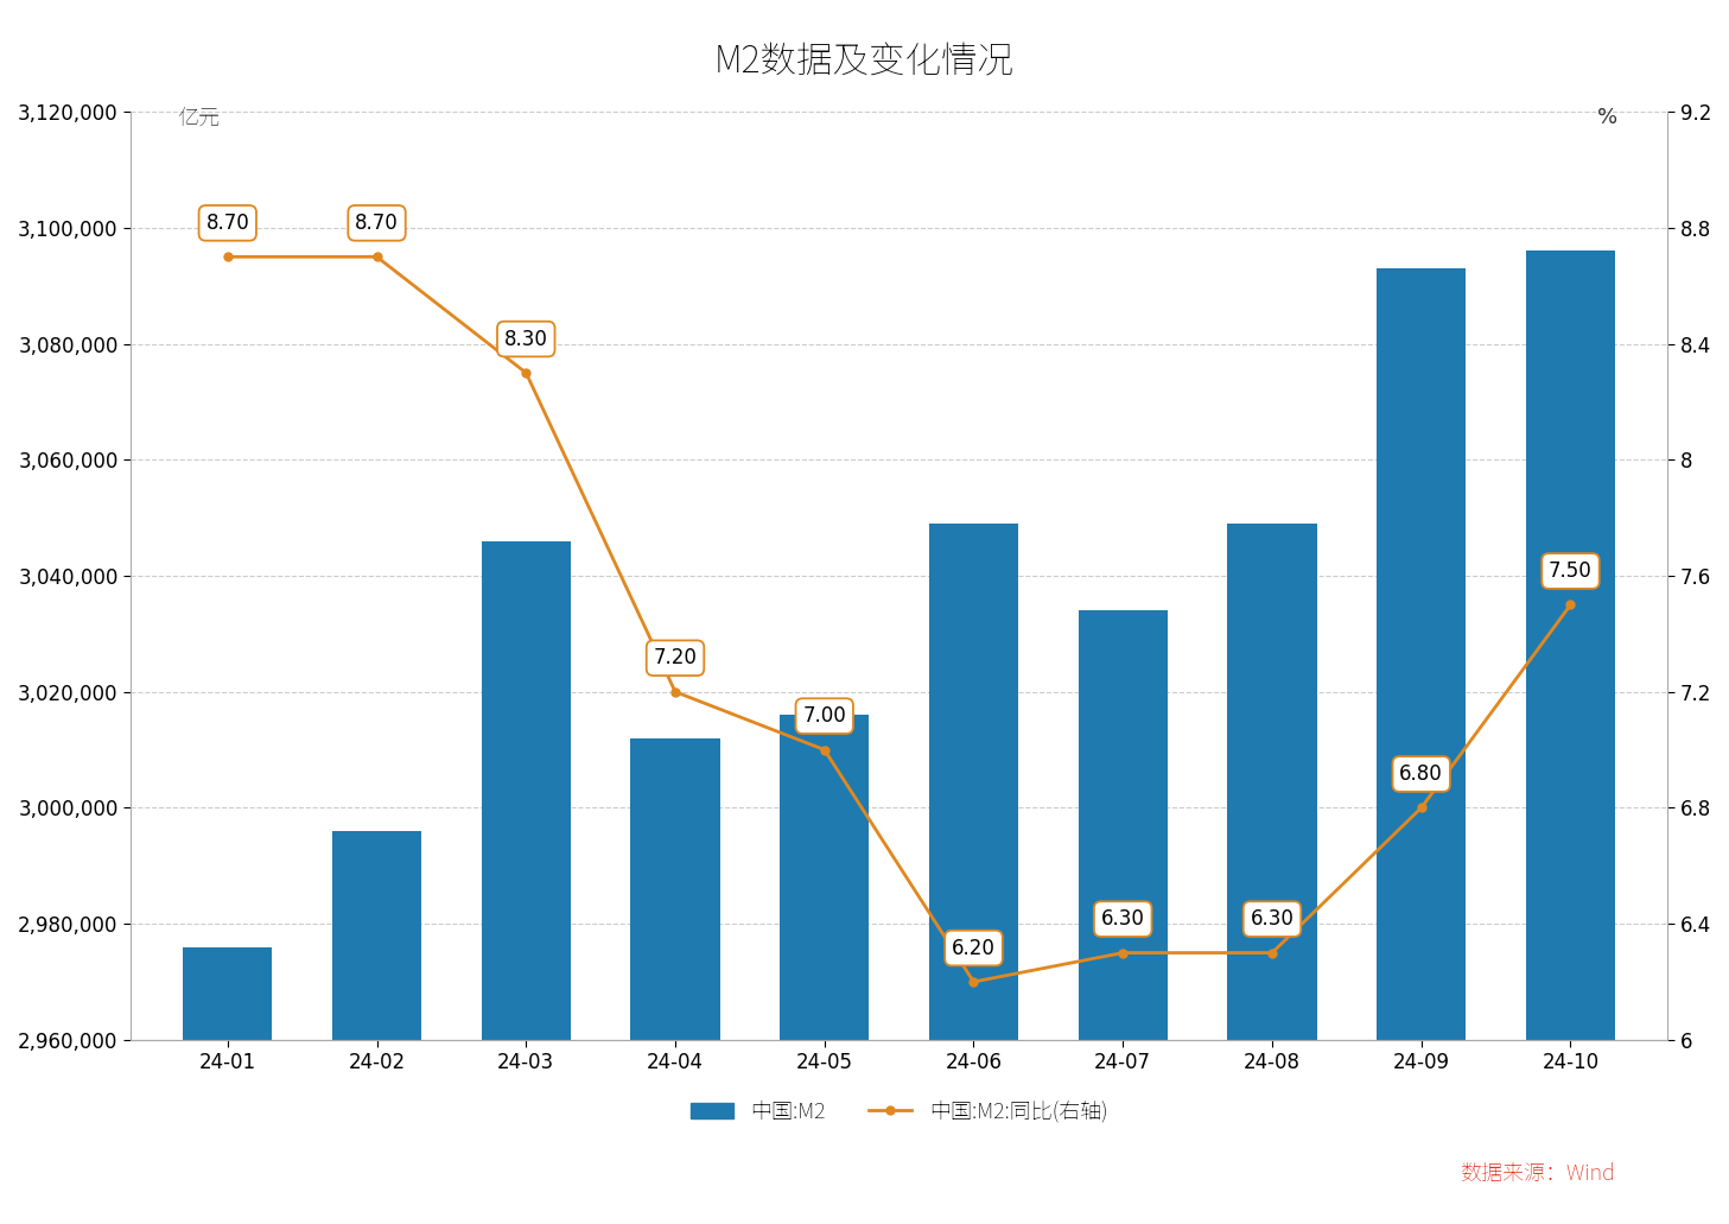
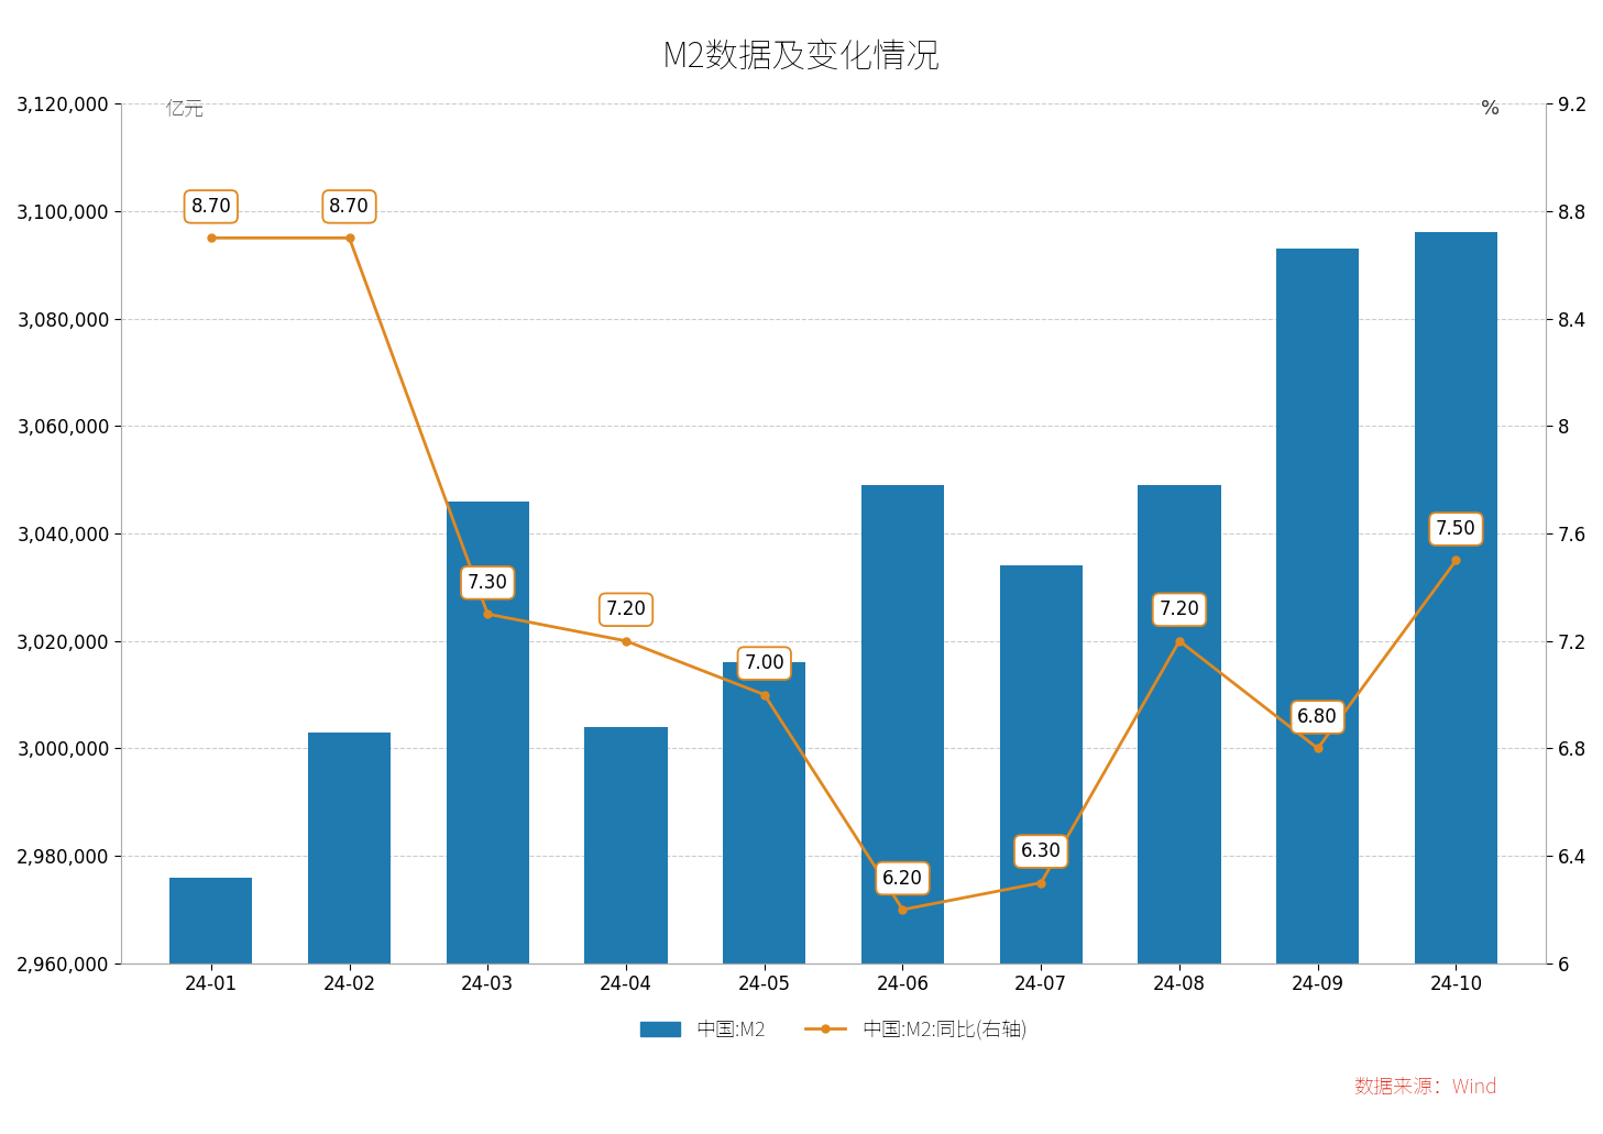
中国:M2/24-02: 2,996,000 -> 3,003,000
中国:M2:同比(右轴)/24-03: 8.30 -> 7.30
中国:M2/24-04: 3,012,000 -> 3,004,000
中国:M2:同比(右轴)/24-08: 6.30 -> 7.20
